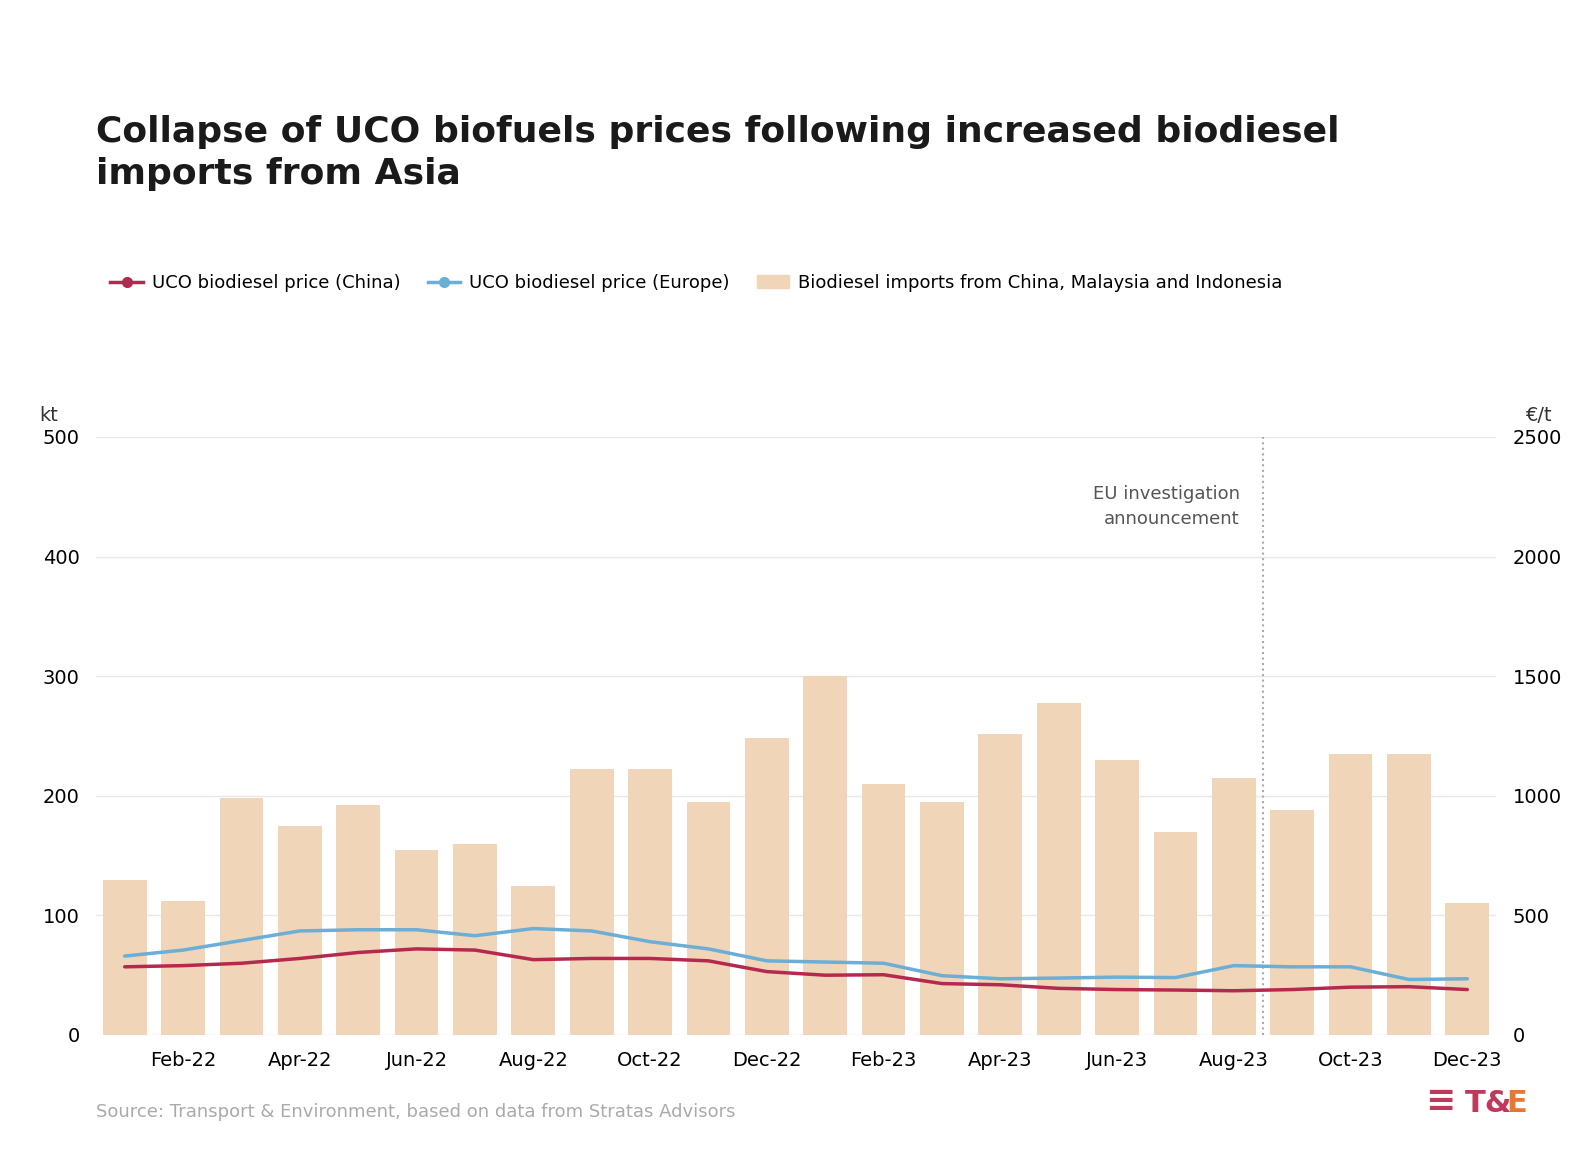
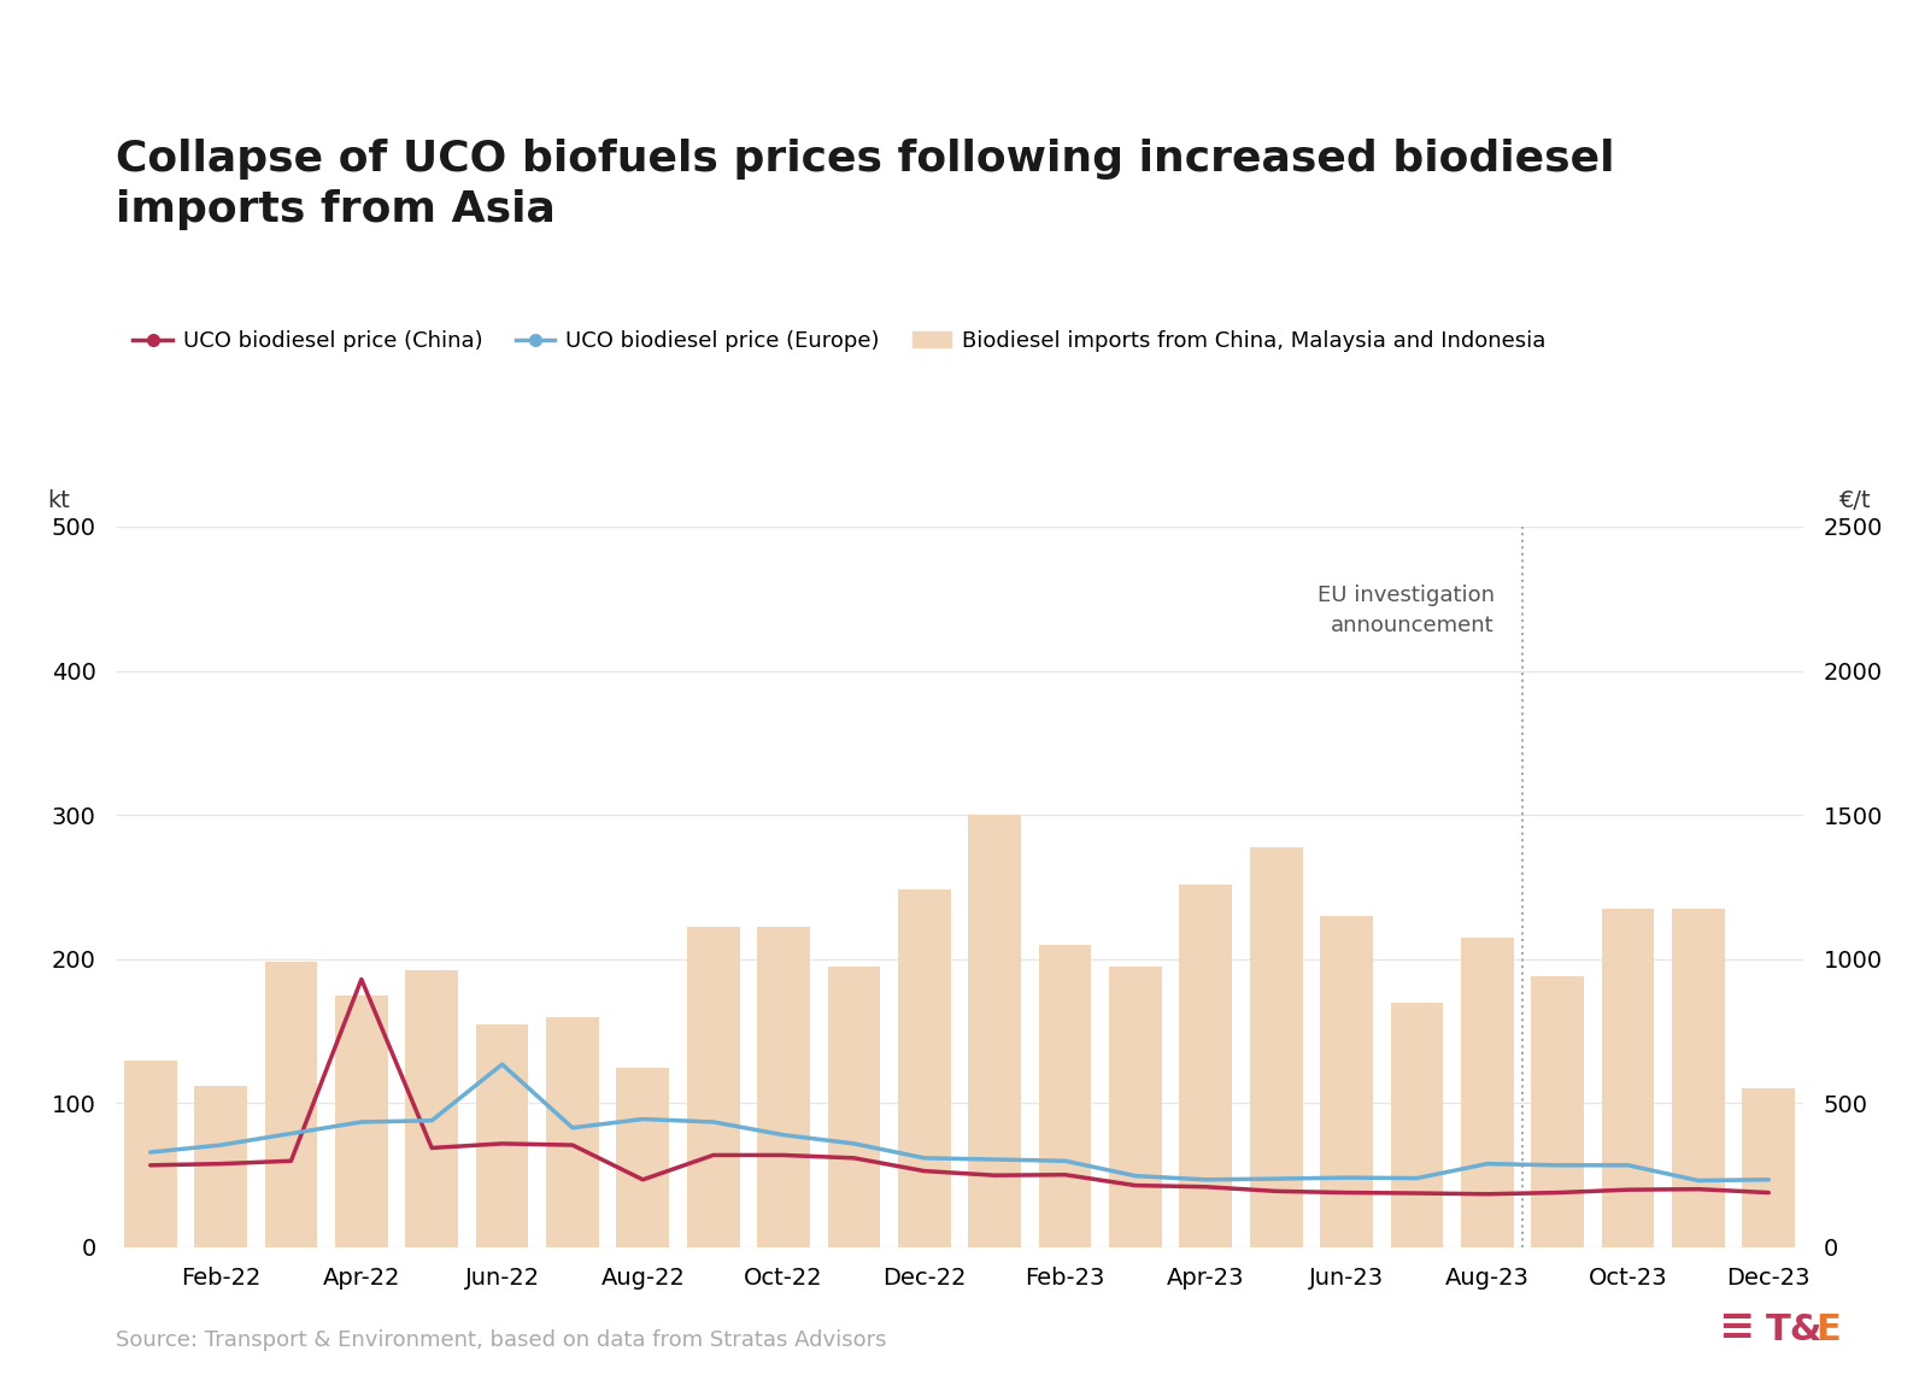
UCO biodiesel price (China)/Apr-22: 320 -> 930
UCO biodiesel price (Europe)/Jun-22: 440 -> 635
UCO biodiesel price (China)/Aug-22: 315 -> 235
